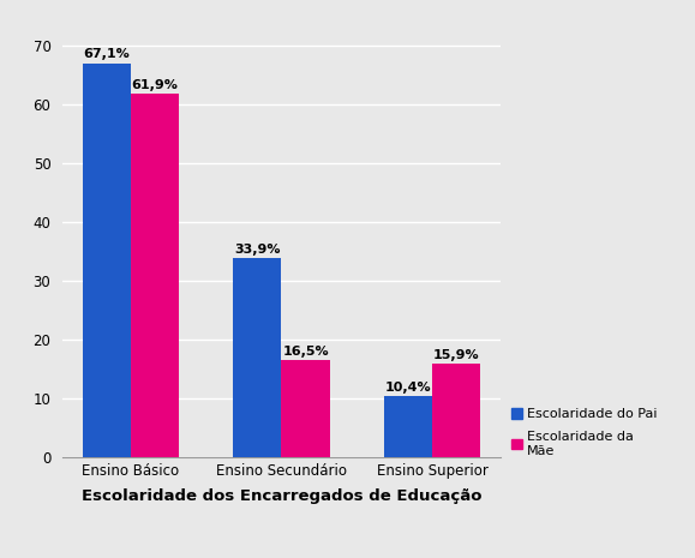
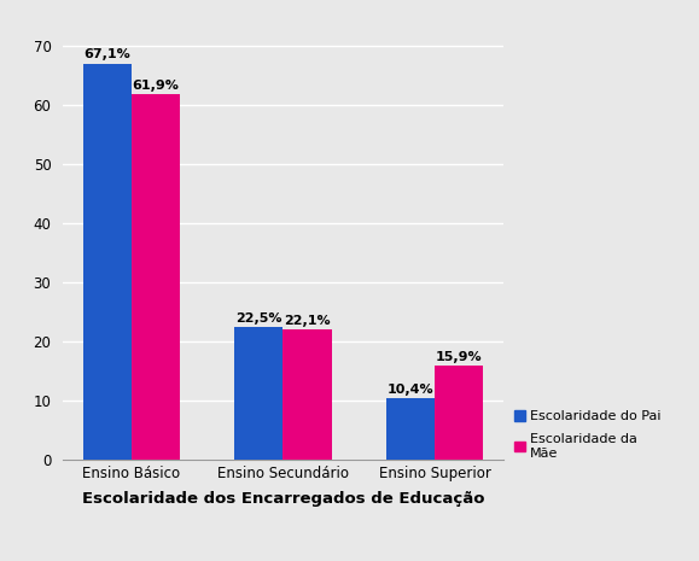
Escolaridade do Pai/Ensino Secundário: 33,9% -> 22,5%
Escolaridade da Mãe/Ensino Secundário: 16,5% -> 22,1%
